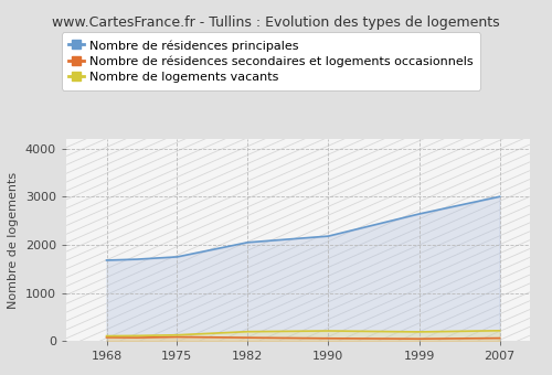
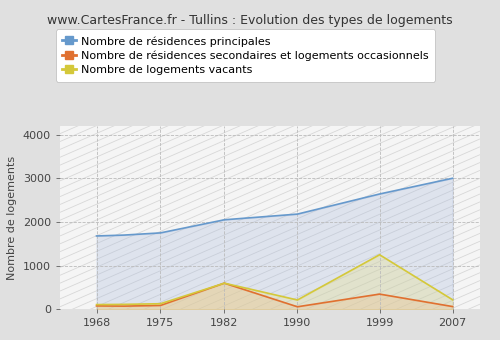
Nombre de résidences secondaires et logements occasionnels/1982: 80 -> 600
Nombre de logements vacants/1982: 200 -> 600
Nombre de résidences secondaires et logements occasionnels/1999: 50 -> 350
Nombre de logements vacants/1999: 200 -> 1250
